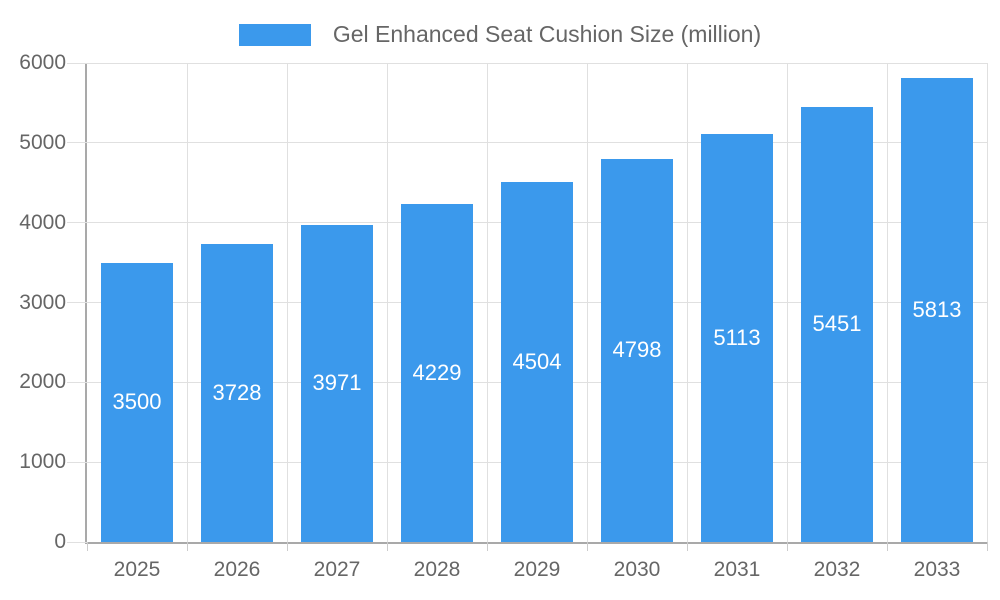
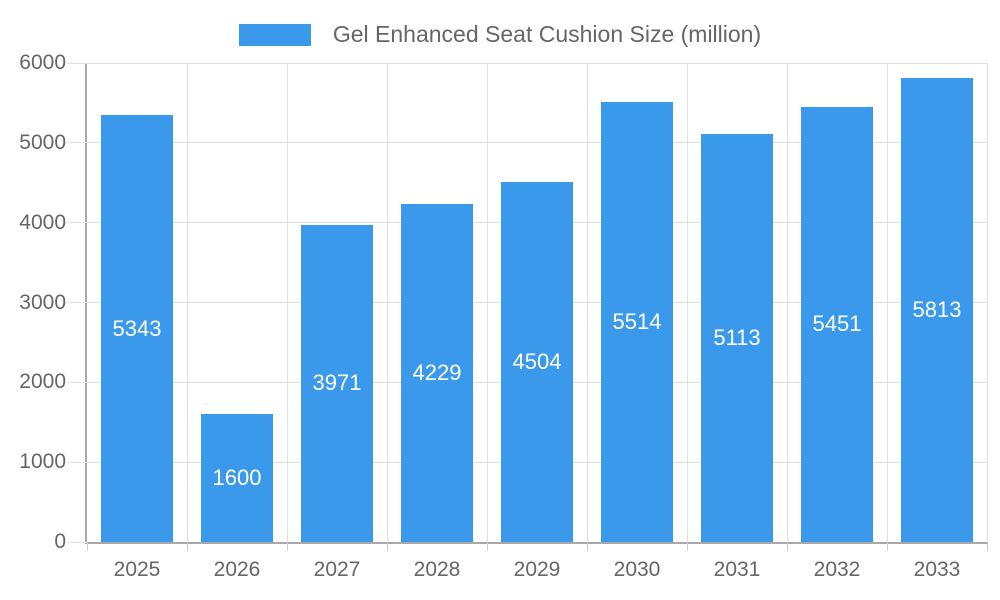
2025: 3500 -> 5343
2026: 3728 -> 1600
2030: 4798 -> 5514
